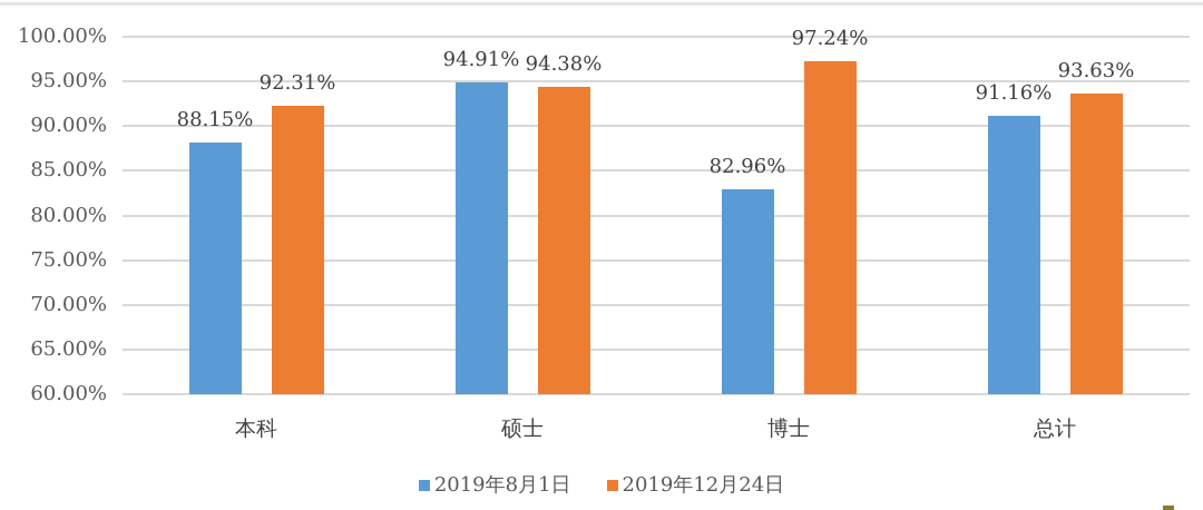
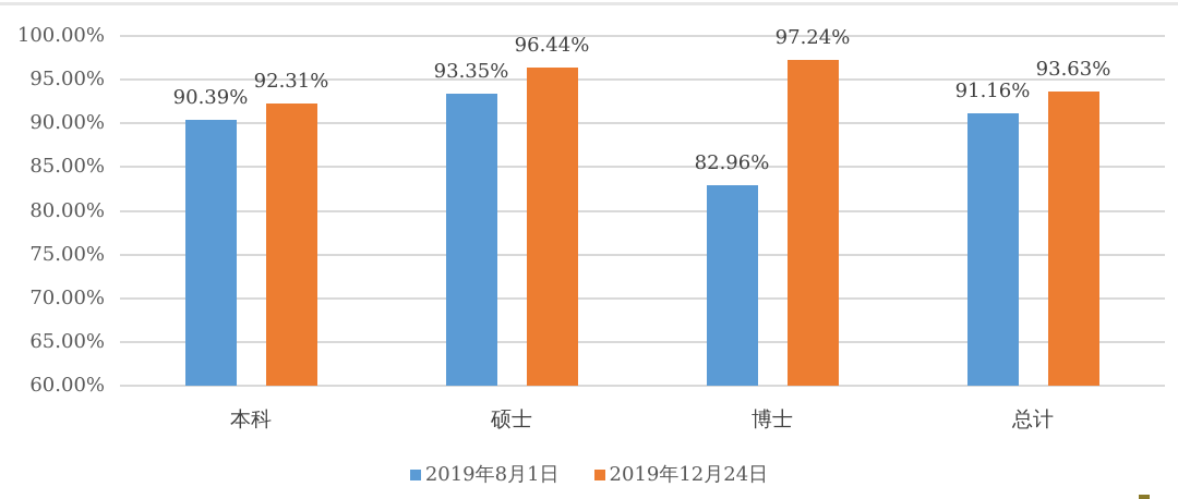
2019年8月1日/本科: 88.15% -> 90.39%
2019年8月1日/硕士: 94.91% -> 93.35%
2019年12月24日/硕士: 94.38% -> 96.44%
